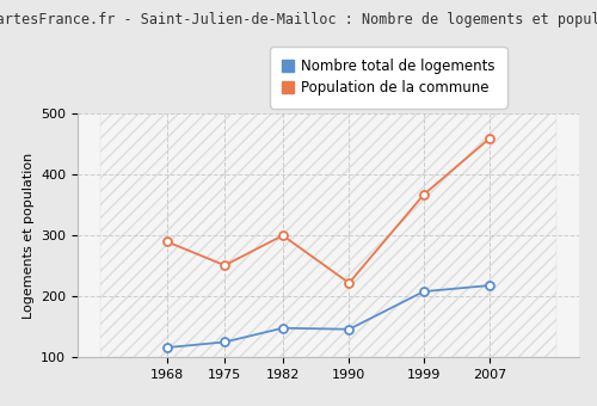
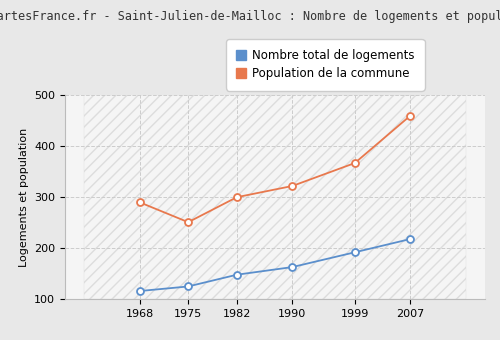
Nombre total de logements/1990: 146 -> 163
Population de la commune/1990: 222 -> 322
Nombre total de logements/1999: 208 -> 192
